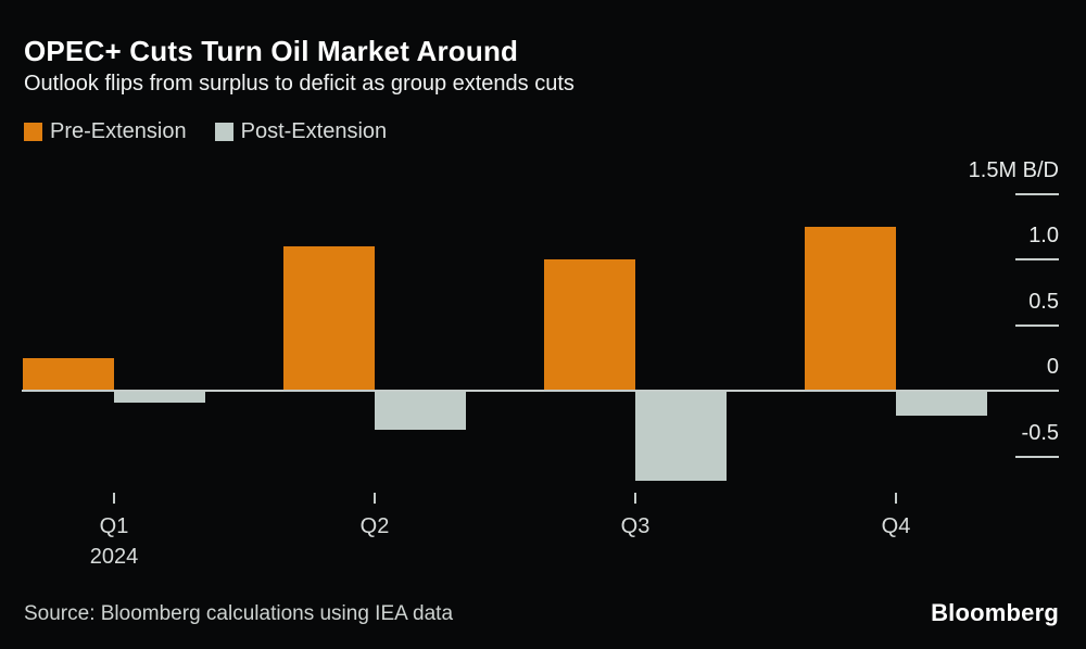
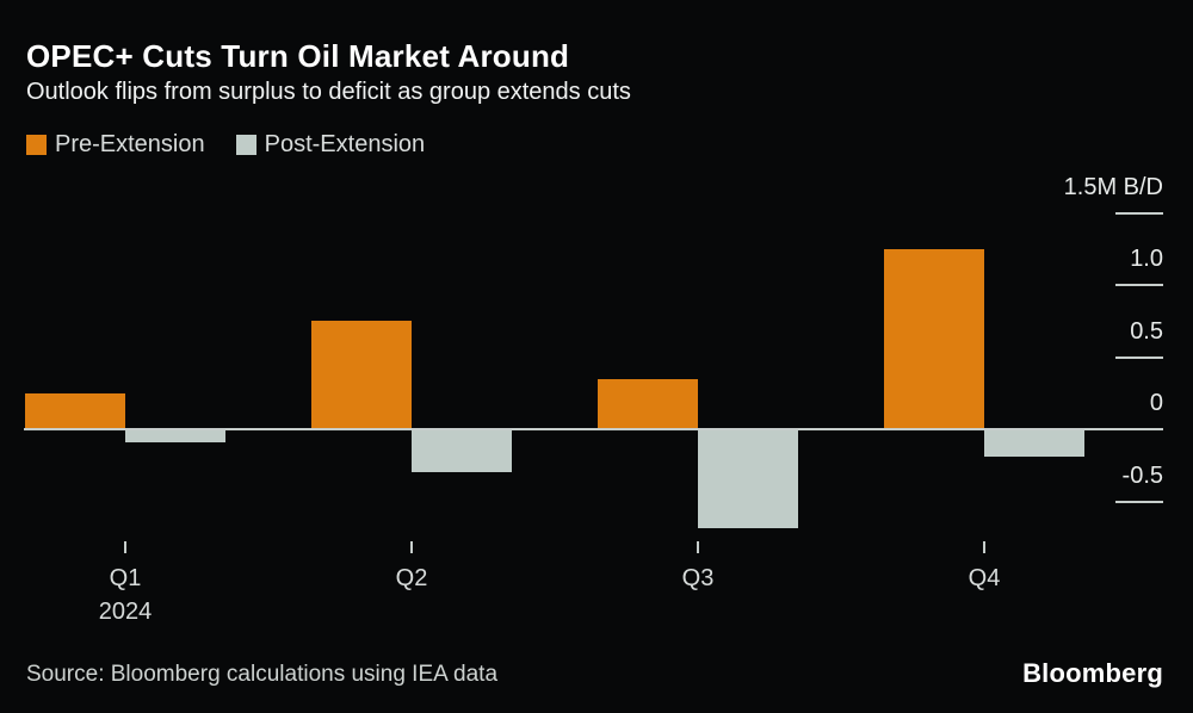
Pre-Extension/Q2: 1.10 -> 0.75
Pre-Extension/Q3: 1.00 -> 0.35
